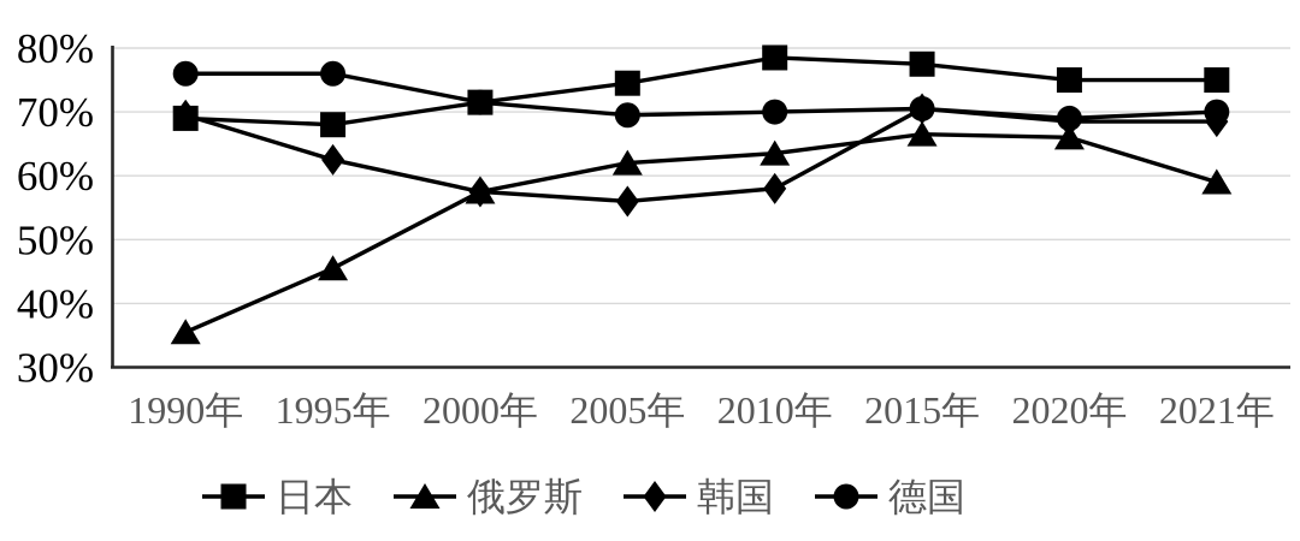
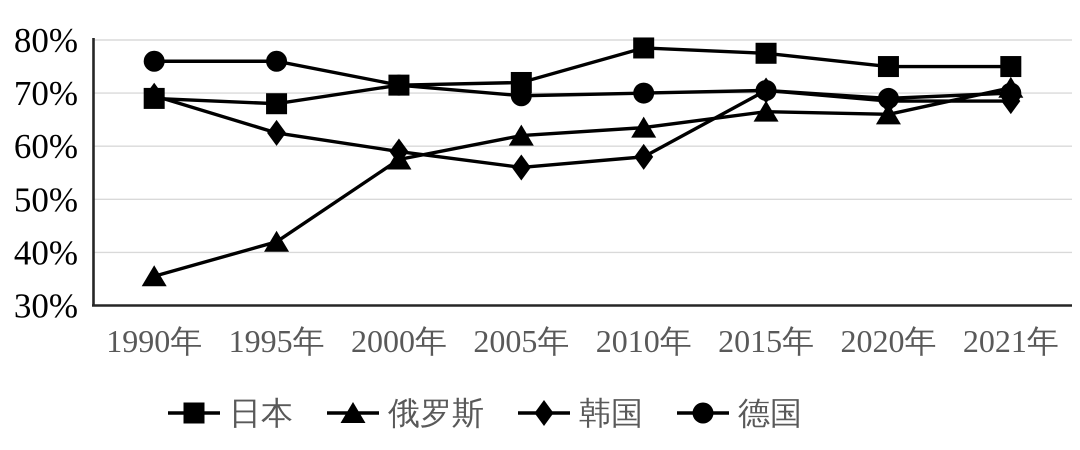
俄罗斯/1995年: 46% -> 42%
韩国/2000年: 58% -> 59%
日本/2005年: 74% -> 72%
俄罗斯/2021年: 59% -> 71%
